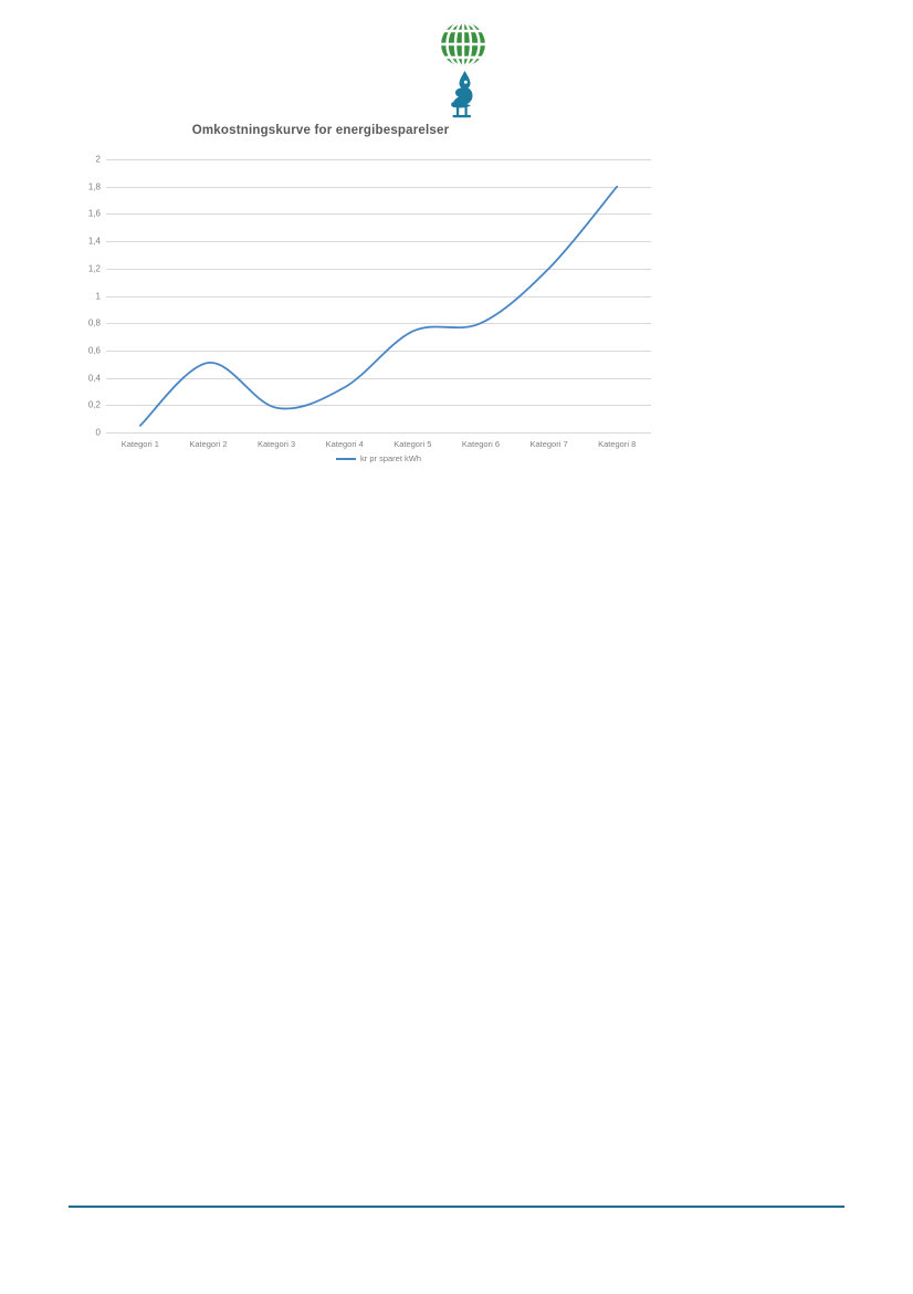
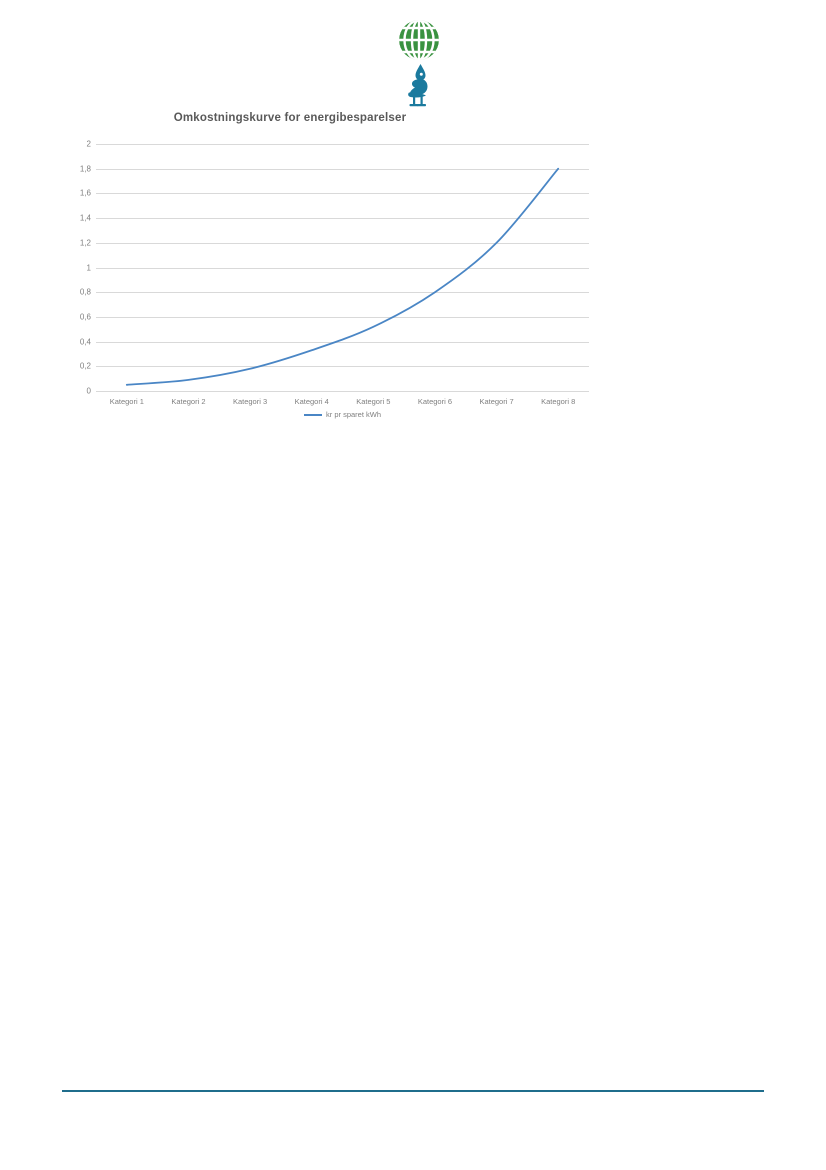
Kategori 2: 0.51 -> 0.09
Kategori 5: 0.74 -> 0.52
